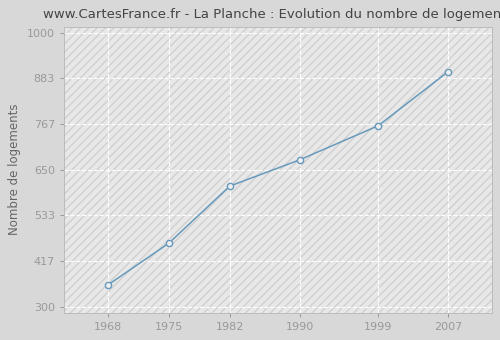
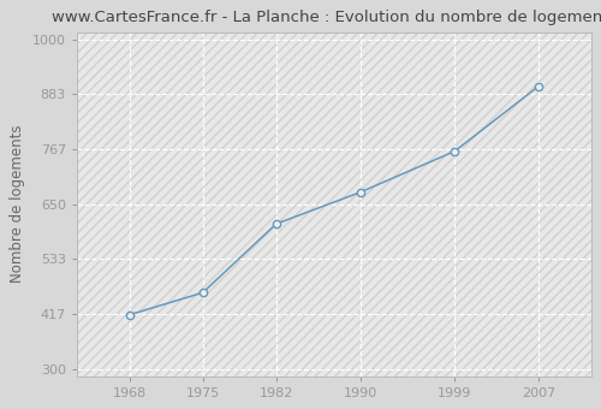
1968: 355 -> 415
